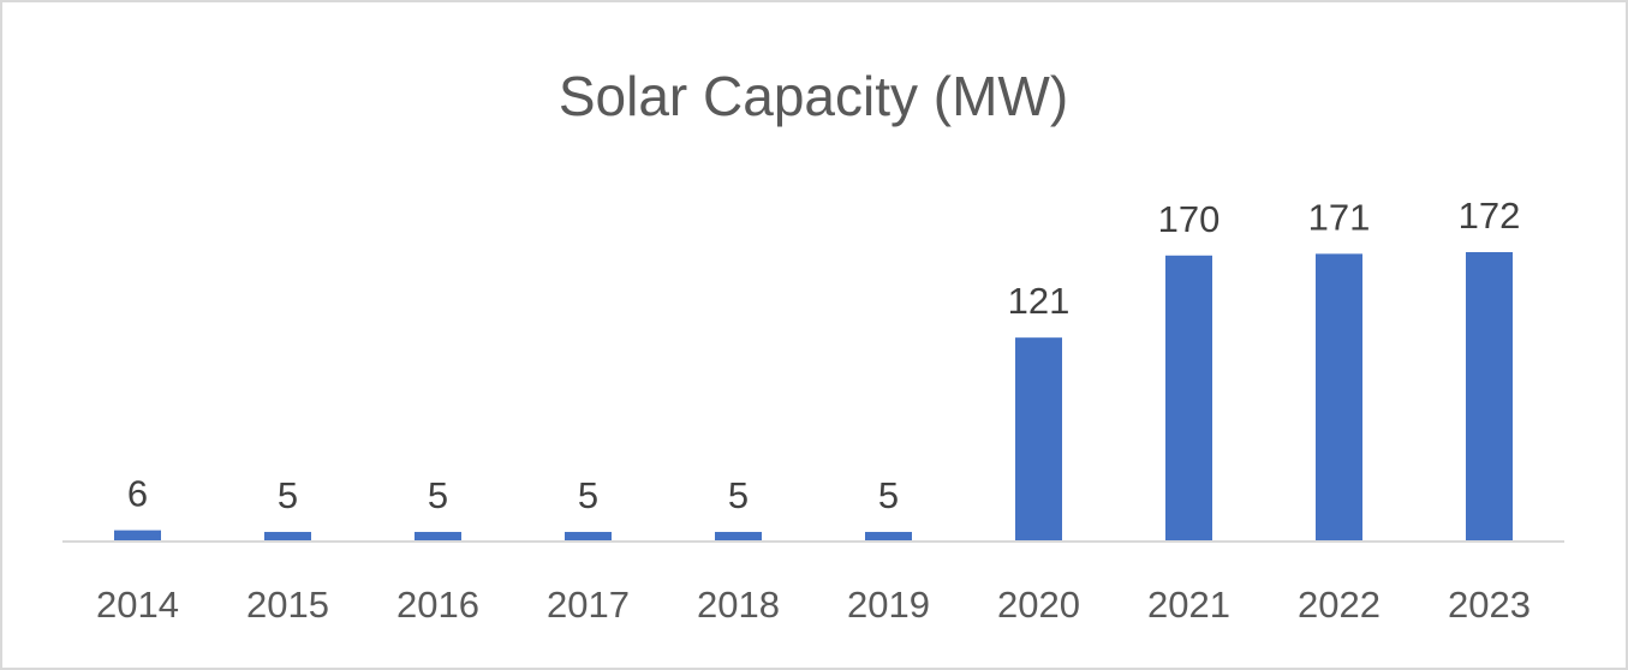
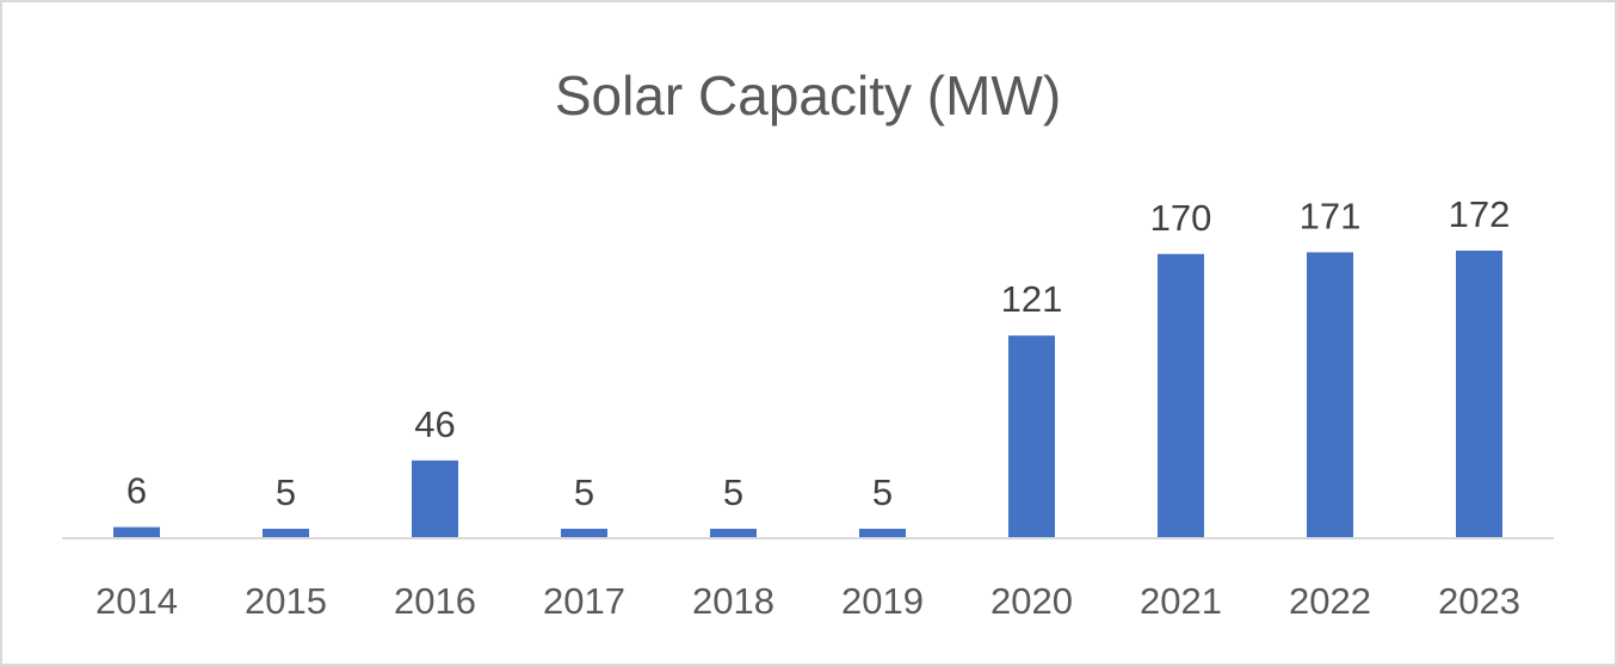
2016: 5 -> 46
